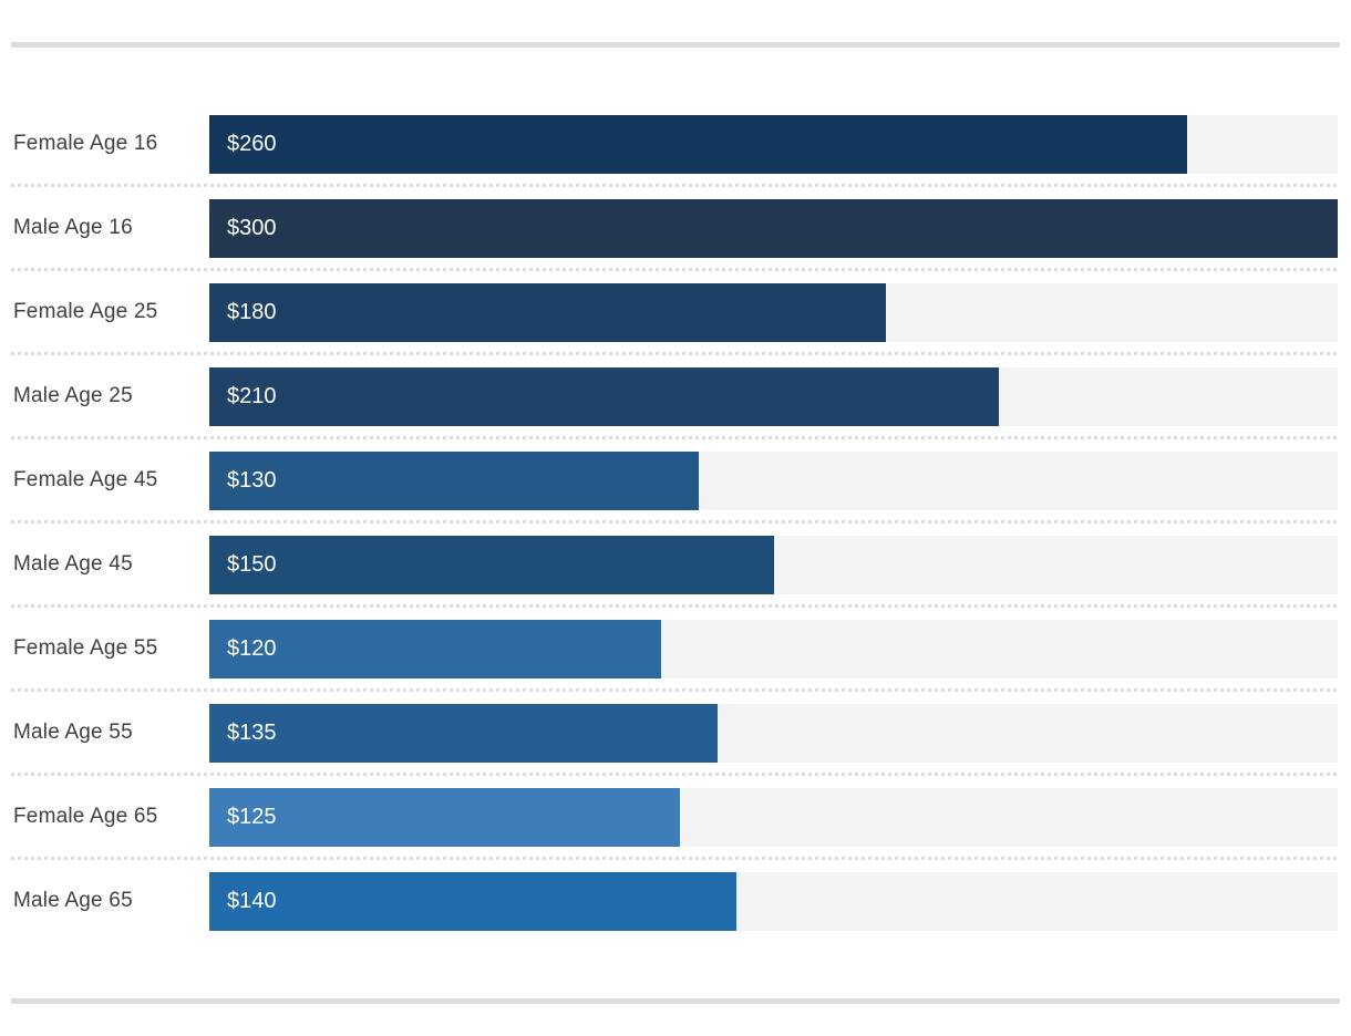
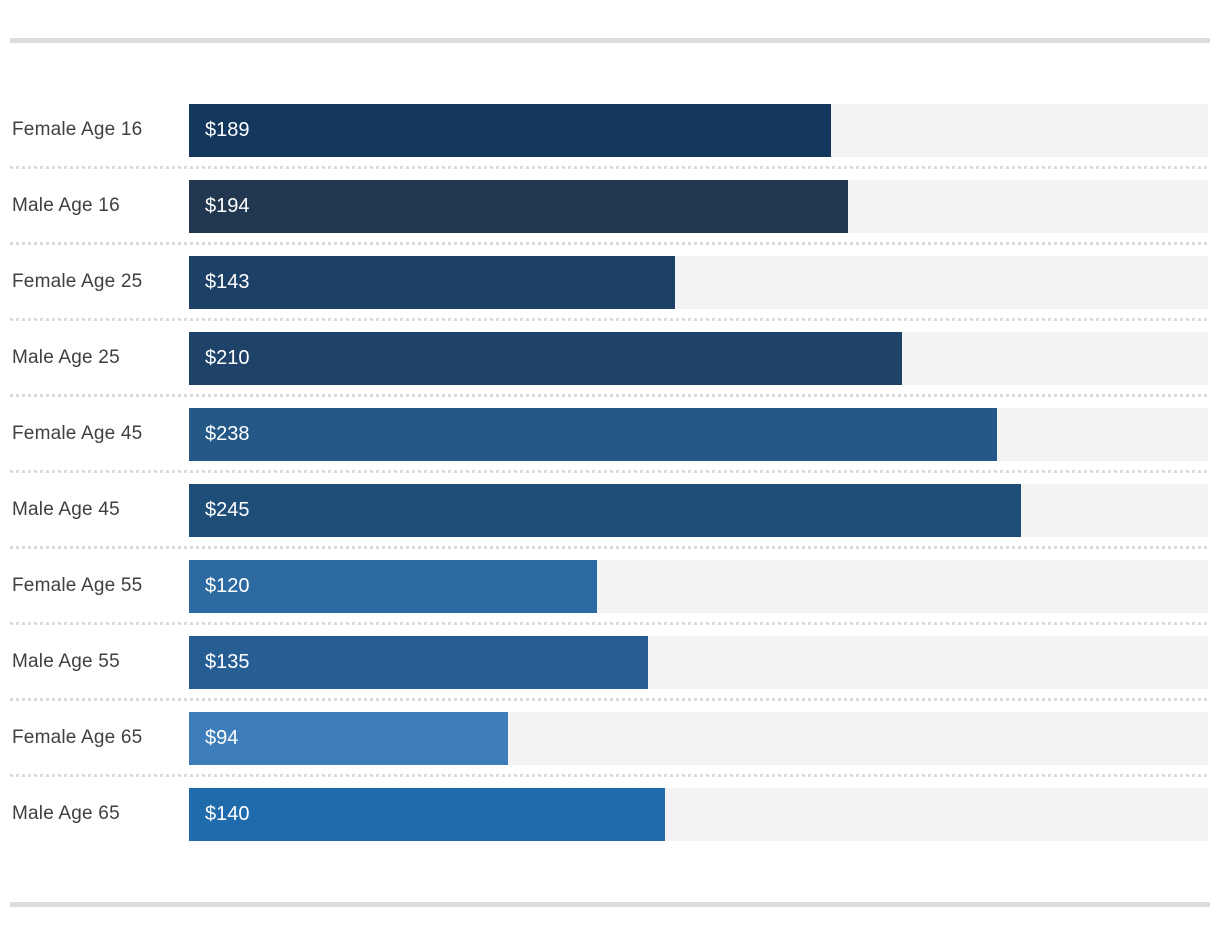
Female Age 16: $260 -> $189
Male Age 16: $300 -> $194
Female Age 25: $180 -> $143
Female Age 45: $130 -> $238
Male Age 45: $150 -> $245
Female Age 65: $125 -> $94
